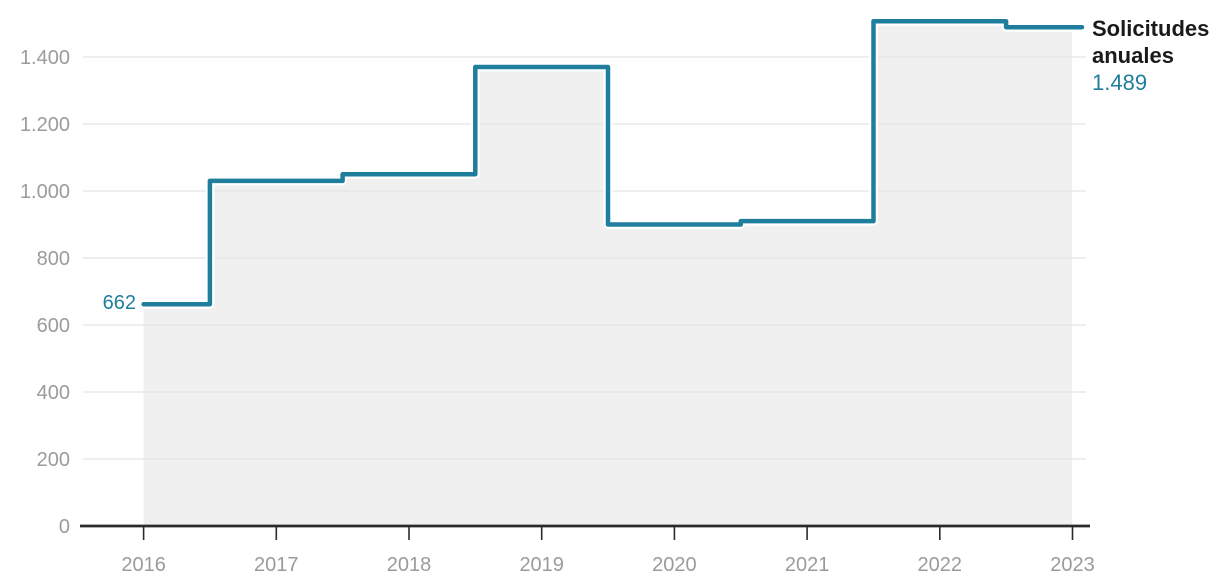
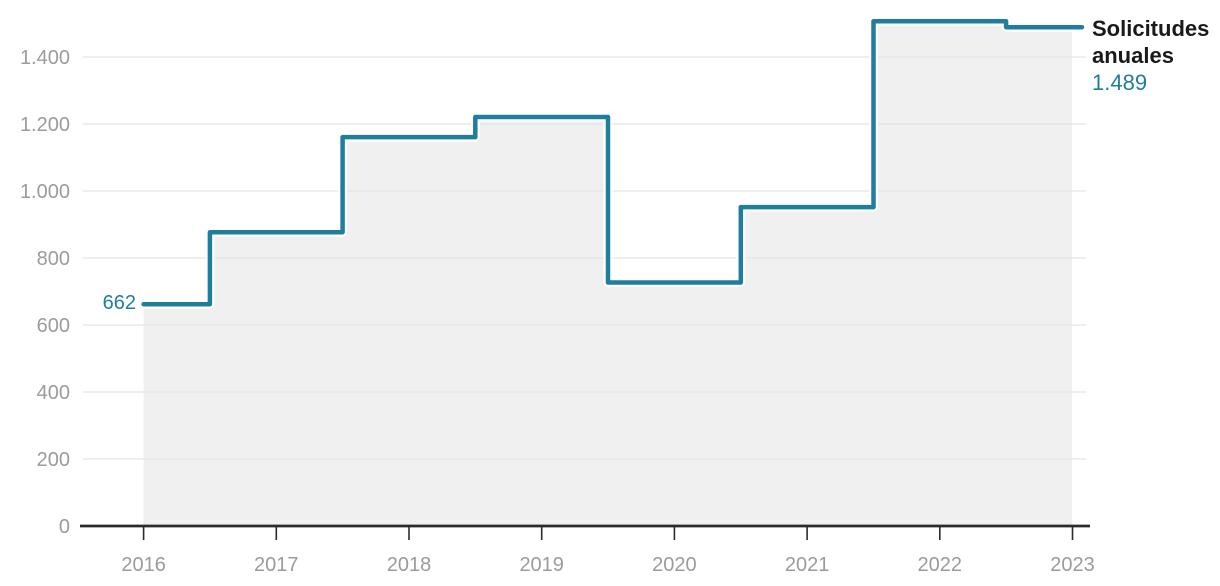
2017: 1030 -> 880
2018: 1050 -> 1160
2019: 1370 -> 1220
2020: 900 -> 730
2021: 910 -> 950
